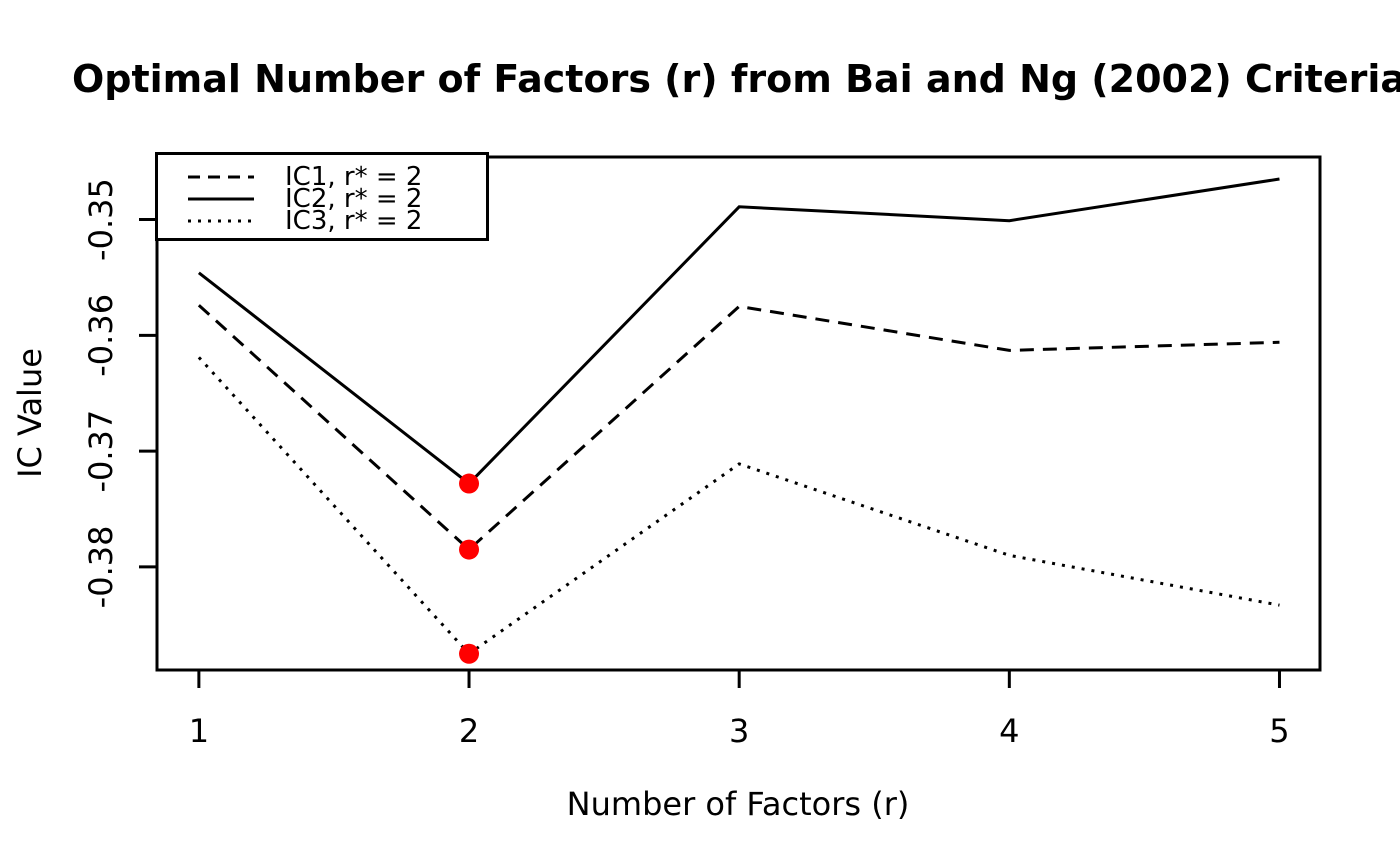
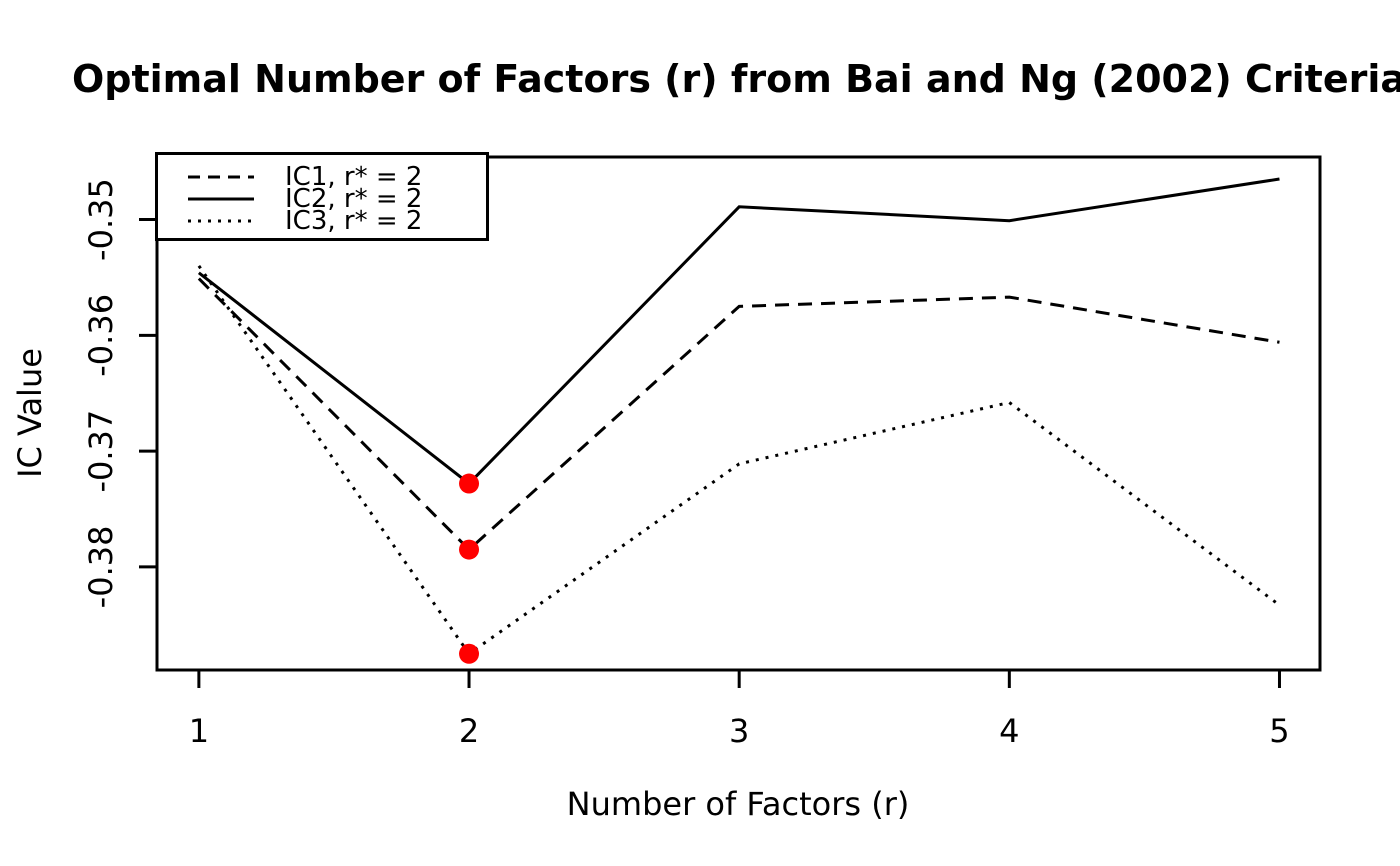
IC1, r* = 2/1: -0.3574 -> -0.3551
IC3, r* = 2/1: -0.3619 -> -0.3540
IC1, r* = 2/4: -0.3613 -> -0.3567
IC3, r* = 2/4: -0.3790 -> -0.3658
